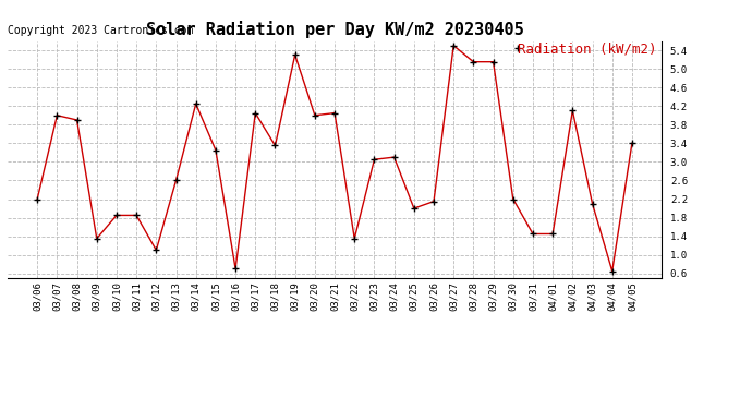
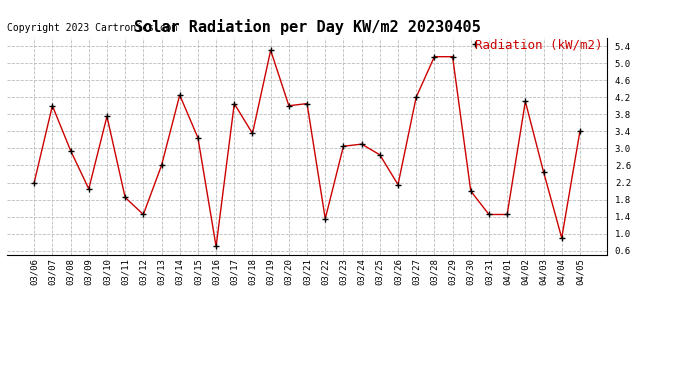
03/08: 3.90 -> 2.95
03/09: 1.35 -> 2.05
03/10: 1.85 -> 3.75
03/12: 1.10 -> 1.45
03/25: 2.00 -> 2.85
03/27: 5.50 -> 4.20
03/30: 2.20 -> 2.00
04/03: 2.10 -> 2.45
04/04: 0.65 -> 0.90
